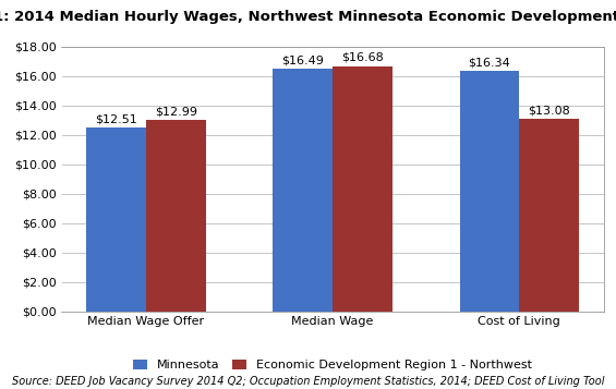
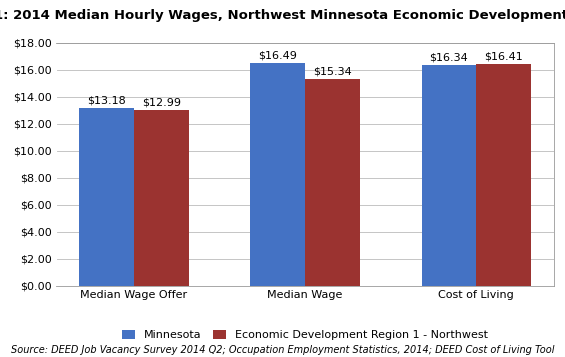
Minnesota/Median Wage Offer: $12.51 -> $13.18
Economic Development Region 1 - Northwest/Median Wage: $16.68 -> $15.34
Economic Development Region 1 - Northwest/Cost of Living: $13.08 -> $16.41
